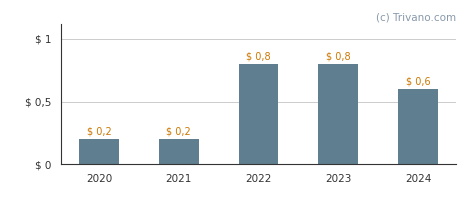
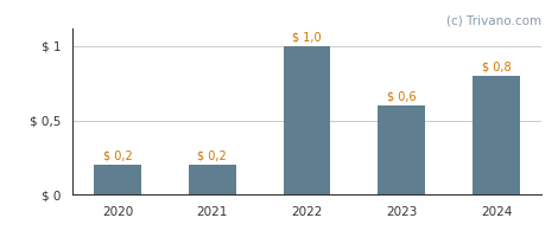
2022: 0,8 -> 1,0
2023: 0,8 -> 0,6
2024: 0,6 -> 0,8
